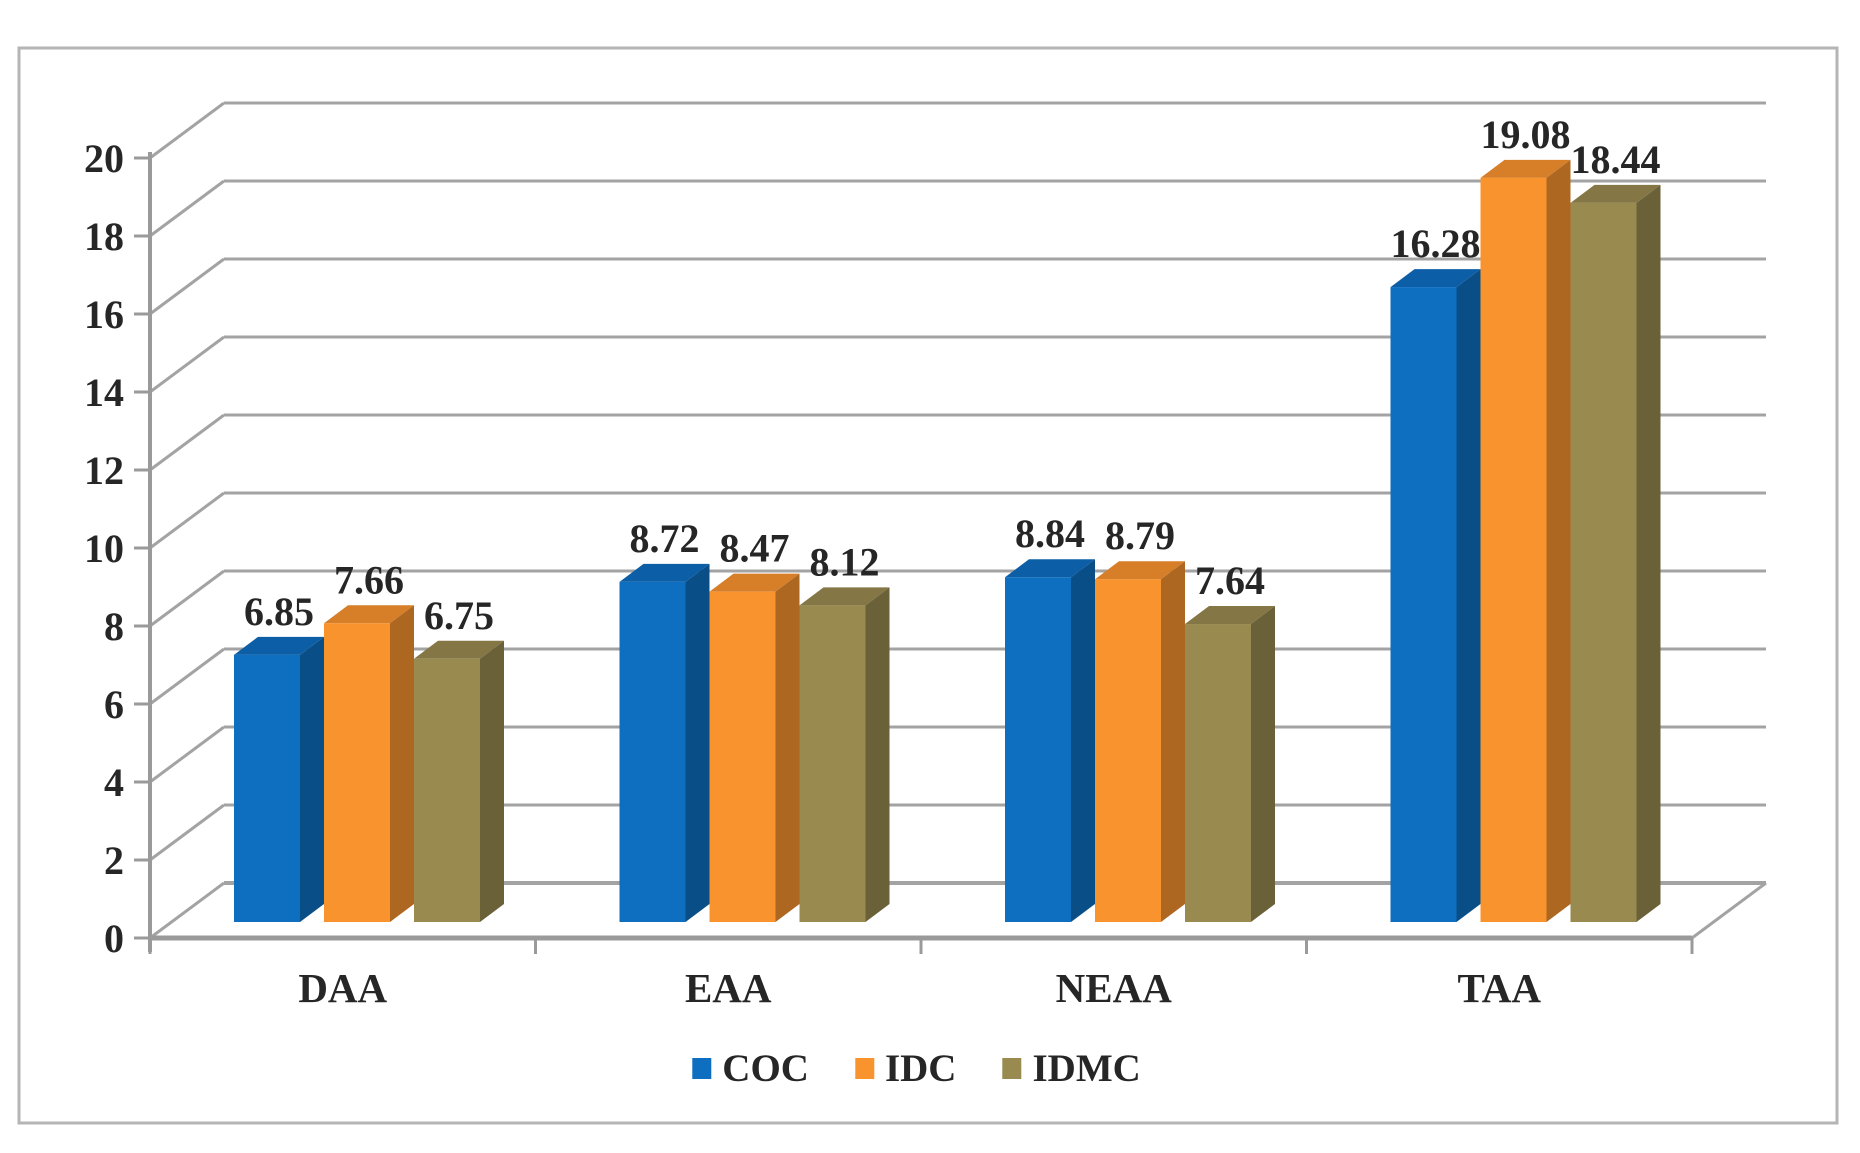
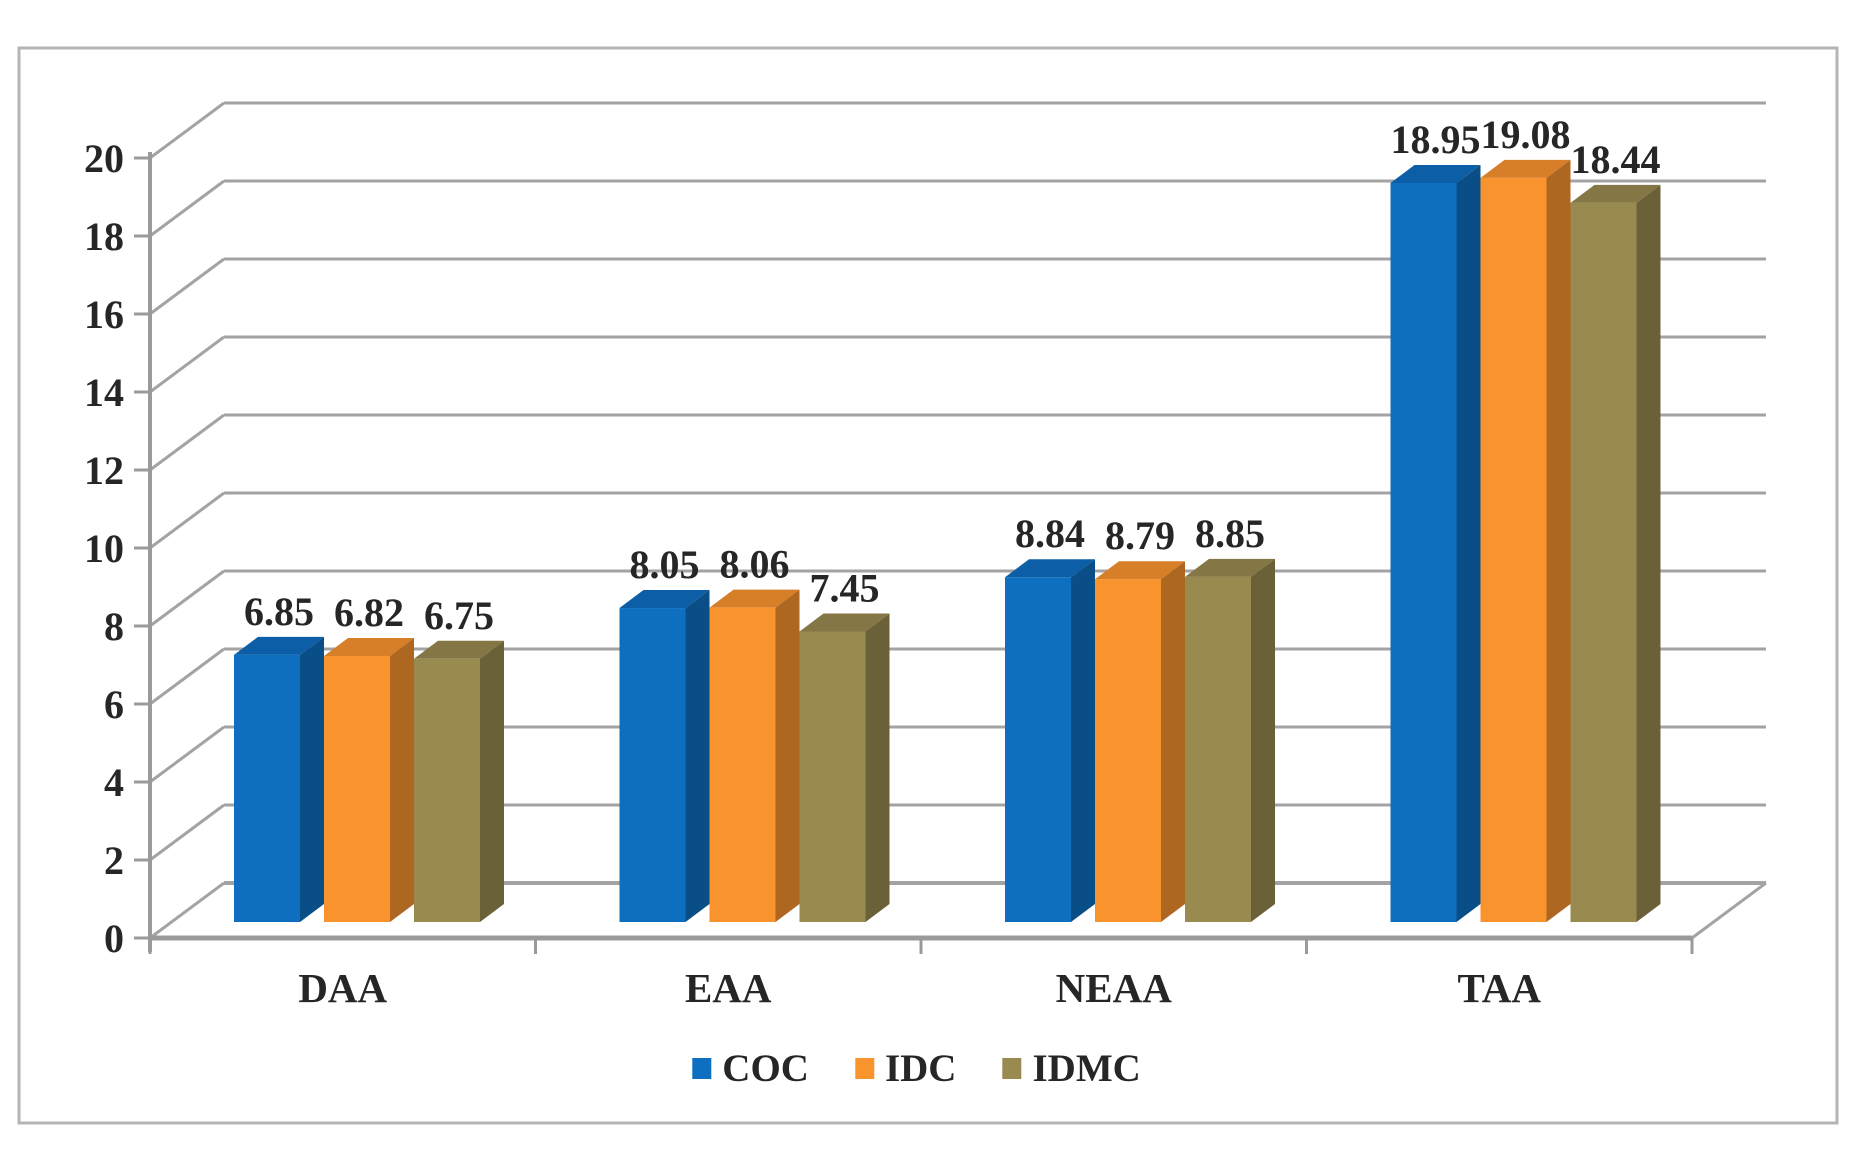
IDC/DAA: 7.66 -> 6.82
COC/EAA: 8.72 -> 8.05
IDC/EAA: 8.47 -> 8.06
IDMC/EAA: 8.12 -> 7.45
IDMC/NEAA: 7.64 -> 8.85
COC/TAA: 16.28 -> 18.95
